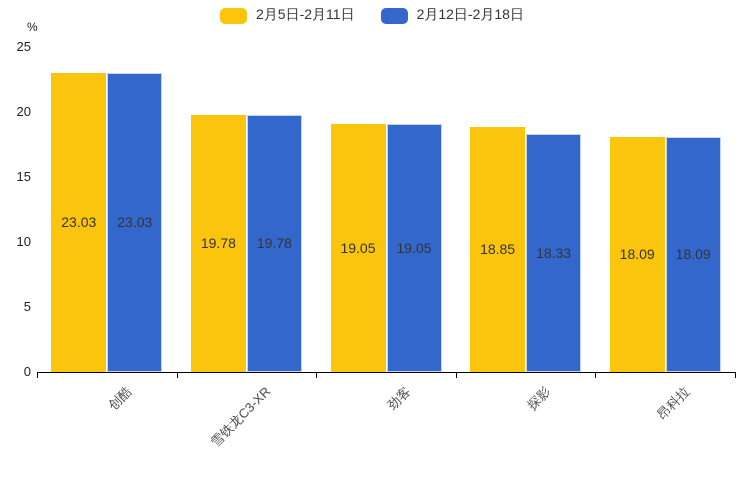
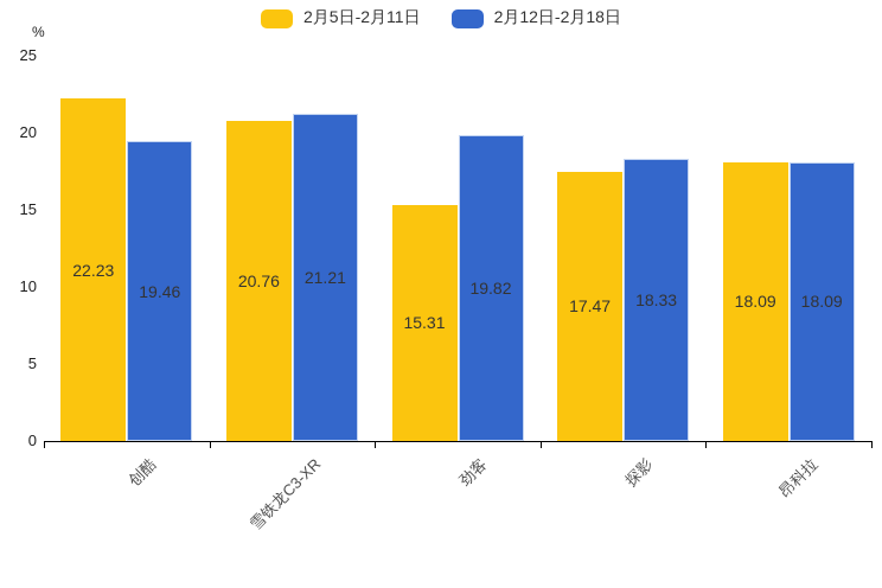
2月5日-2月11日/创酷: 23.03 -> 22.23
2月12日-2月18日/创酷: 23.03 -> 19.46
2月5日-2月11日/雪铁龙C3-XR: 19.78 -> 20.76
2月12日-2月18日/雪铁龙C3-XR: 19.78 -> 21.21
2月5日-2月11日/劲客: 19.05 -> 15.31
2月12日-2月18日/劲客: 19.05 -> 19.82
2月5日-2月11日/探影: 18.85 -> 17.47
